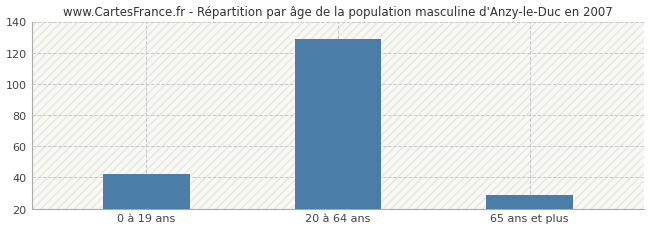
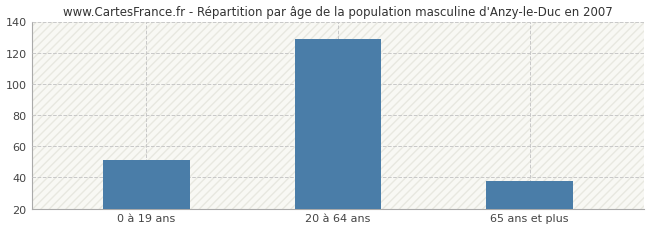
0 à 19 ans: 42 -> 51
65 ans et plus: 29 -> 38
